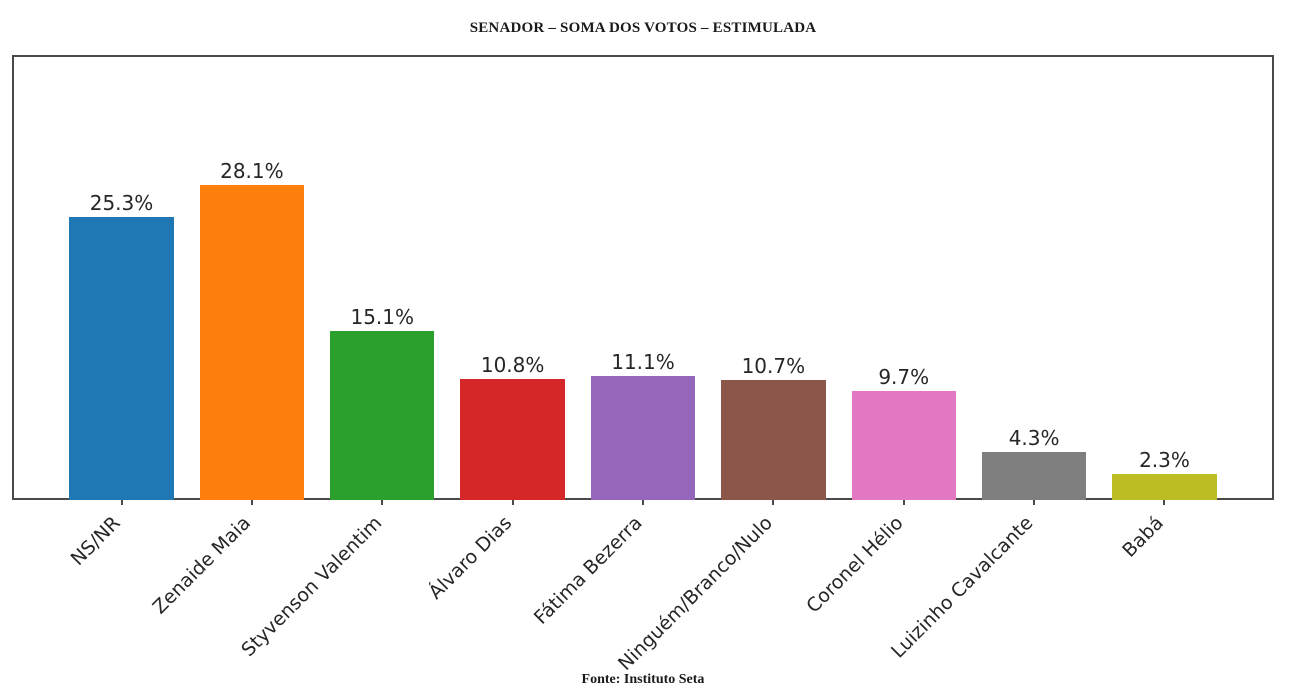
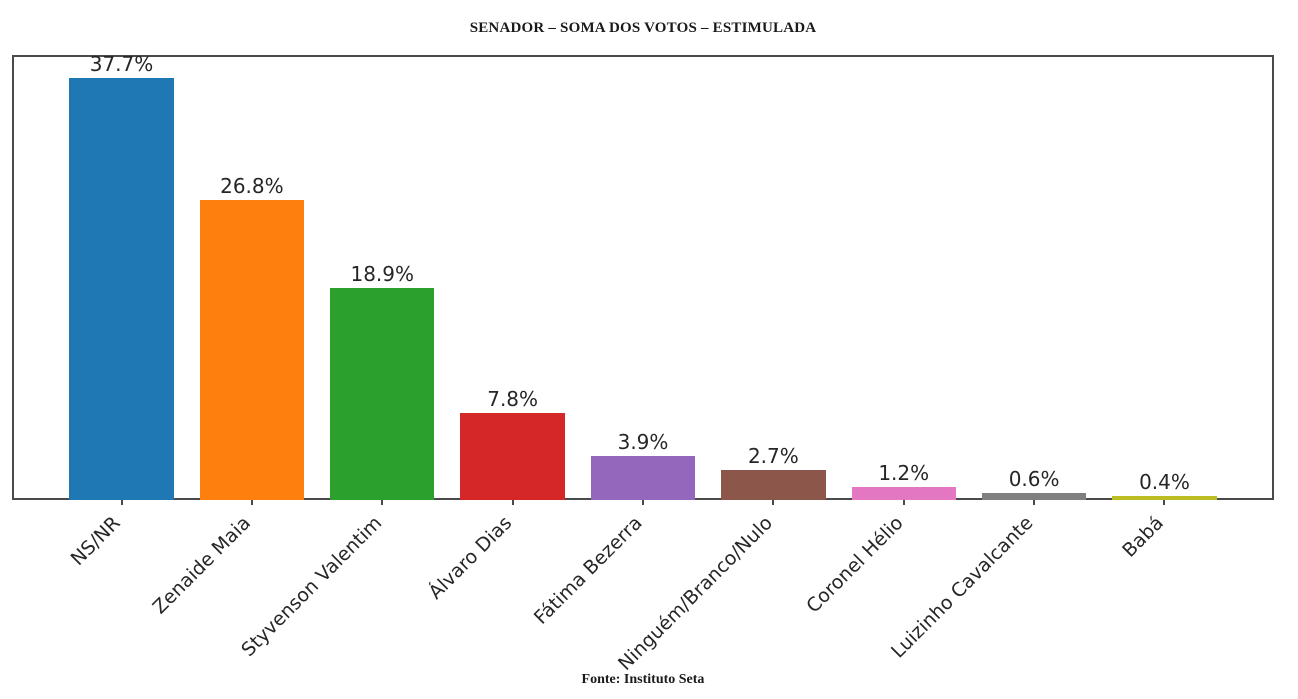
NS/NR: 25.3% -> 37.7%
Zenaide Maia: 28.1% -> 26.8%
Styvenson Valentim: 15.1% -> 18.9%
Álvaro Dias: 10.8% -> 7.8%
Fátima Bezerra: 11.1% -> 3.9%
Ninguém/Branco/Nulo: 10.7% -> 2.7%
Coronel Hélio: 9.7% -> 1.2%
Luizinho Cavalcante: 4.3% -> 0.6%
Babá: 2.3% -> 0.4%
